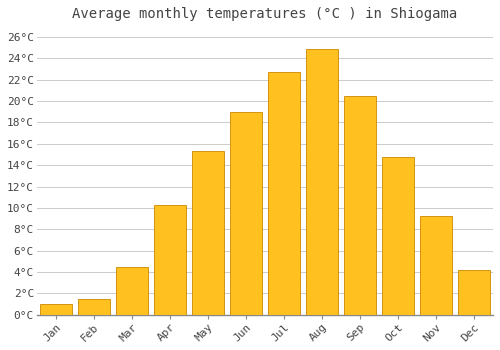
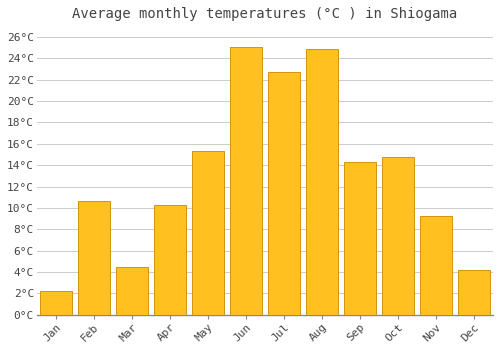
Jan: 1.0°C -> 2.2°C
Feb: 1.5°C -> 10.6°C
Jun: 19.0°C -> 25.1°C
Sep: 20.5°C -> 14.3°C
